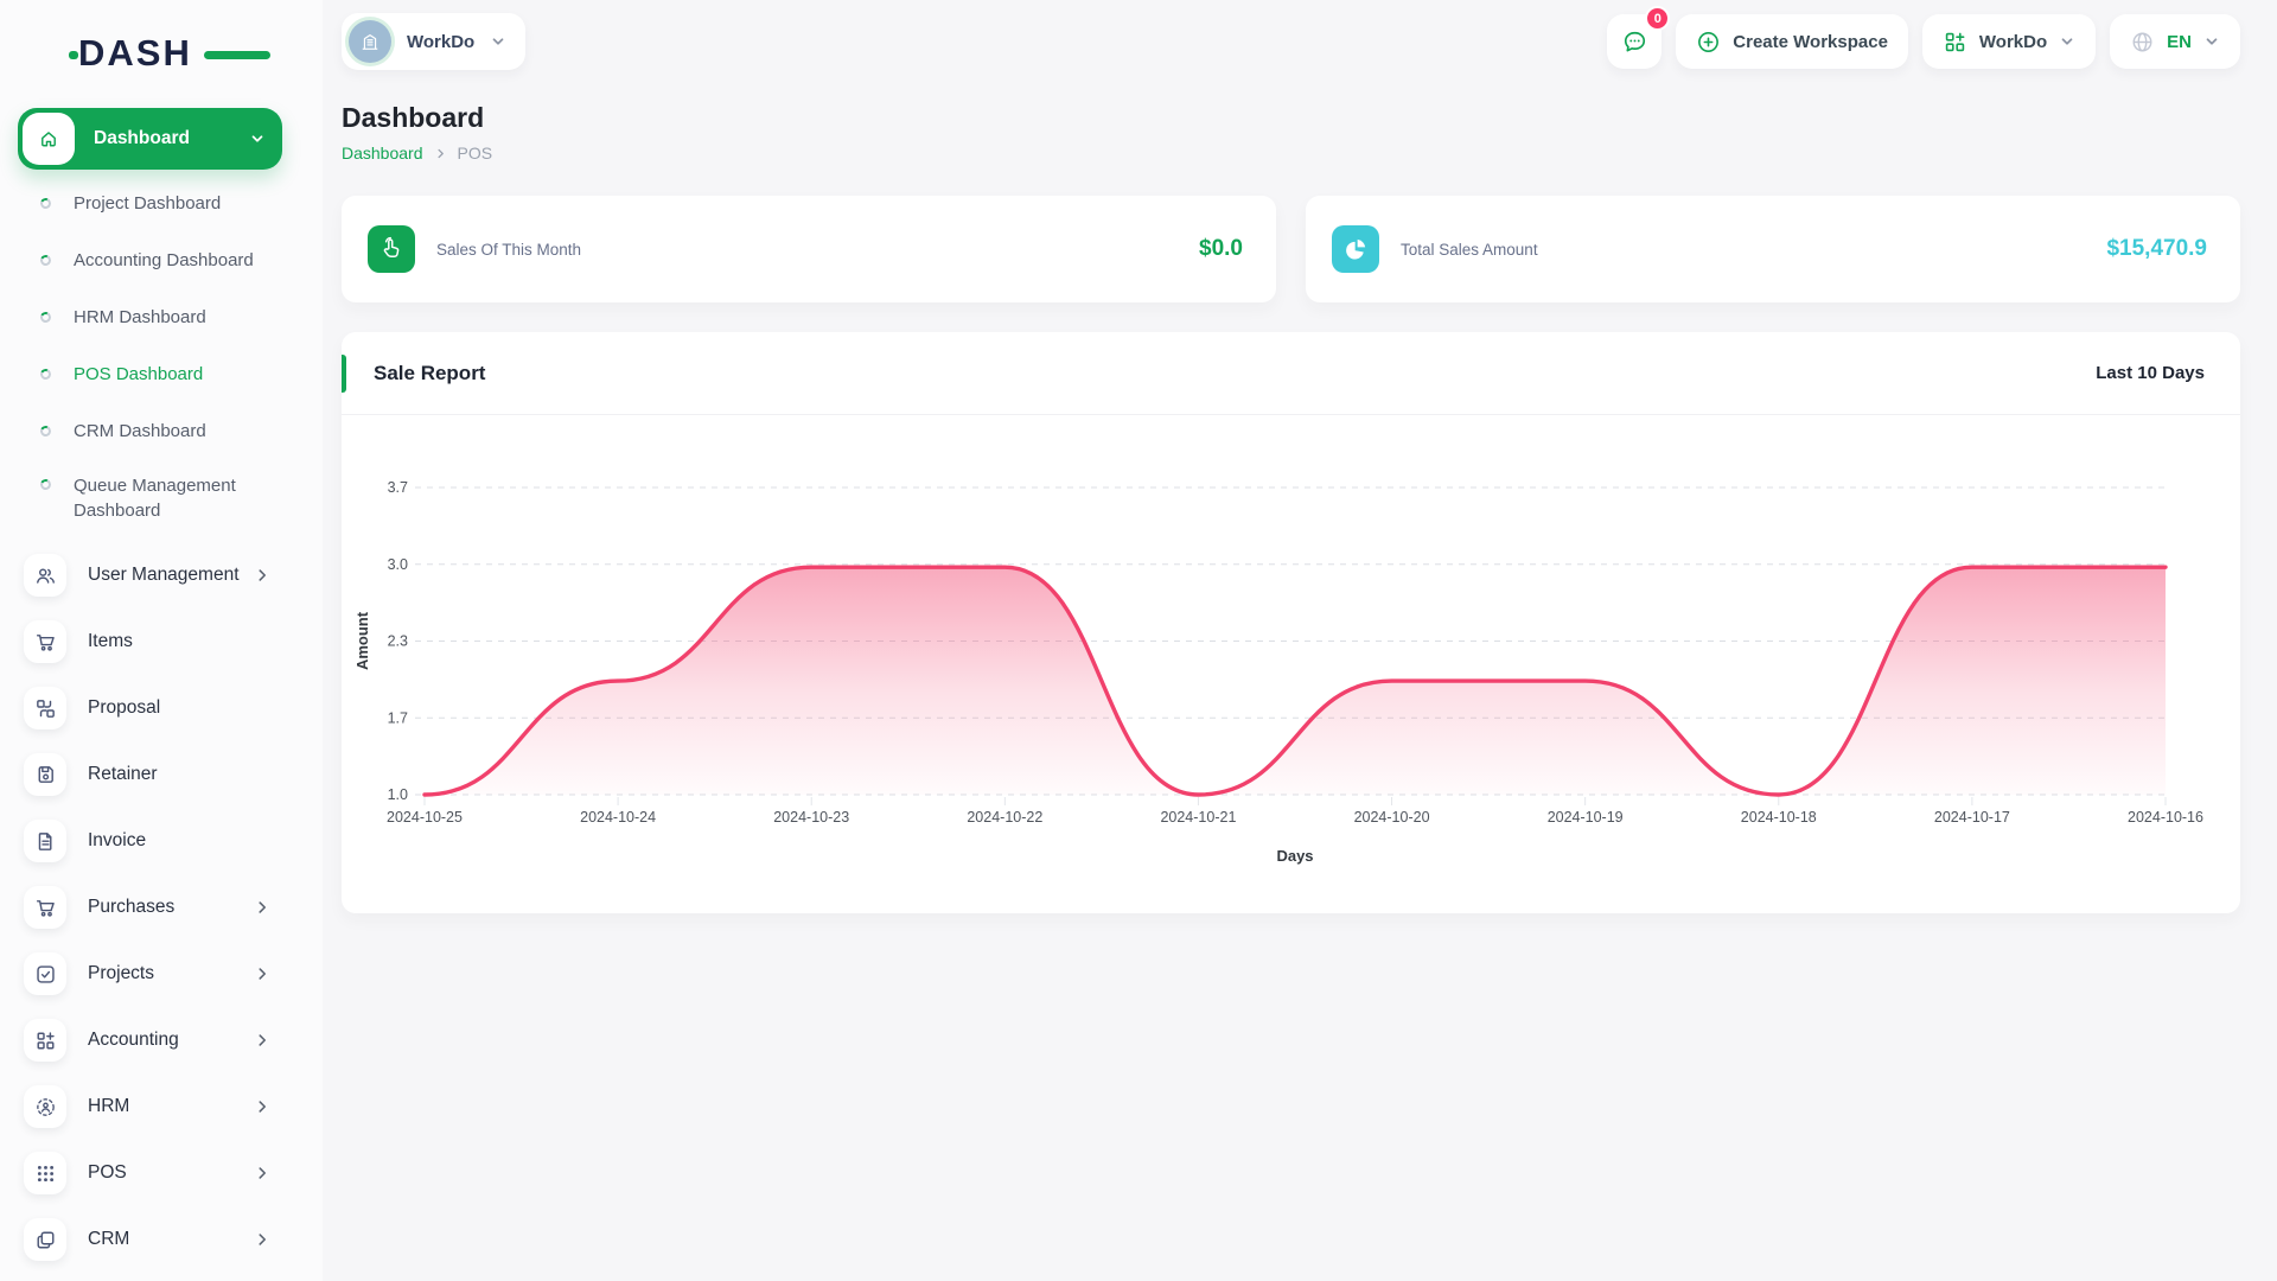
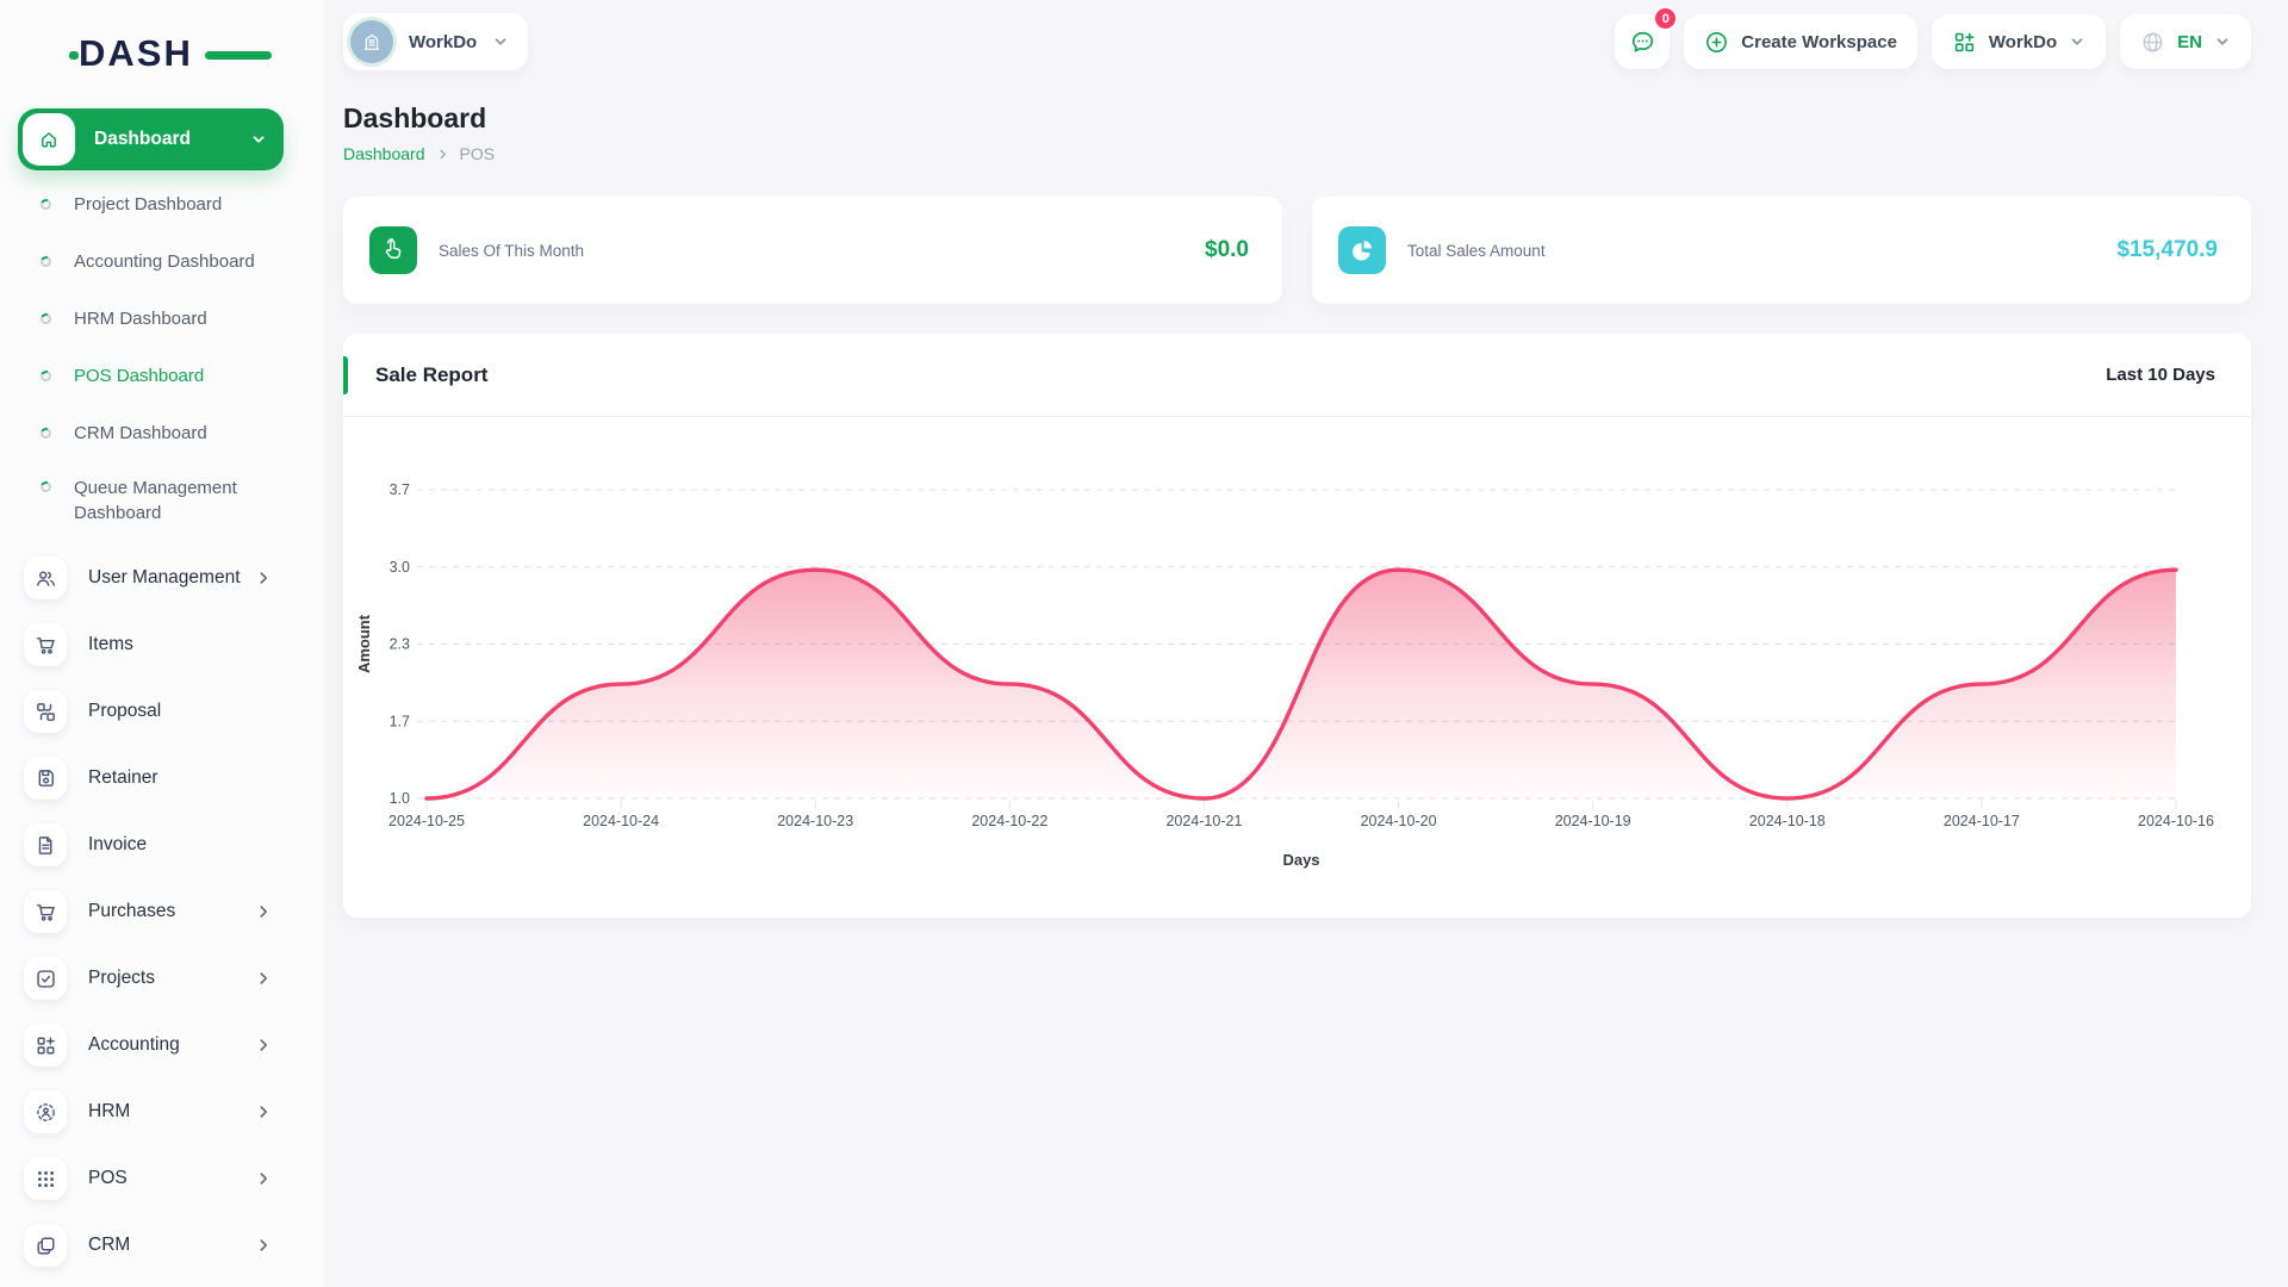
2024-10-22: 3 -> 2
2024-10-20: 2 -> 3
2024-10-17: 3 -> 2
